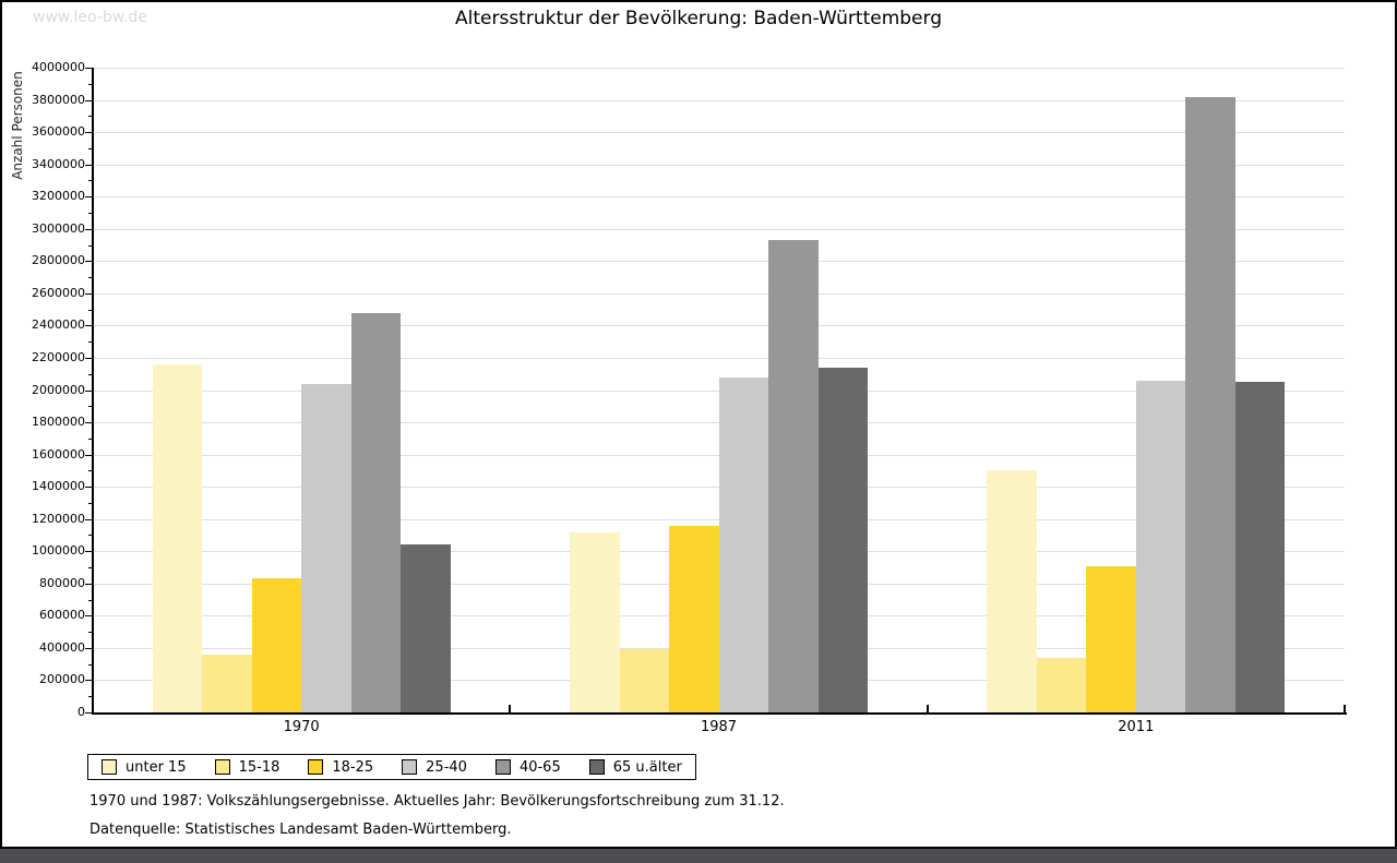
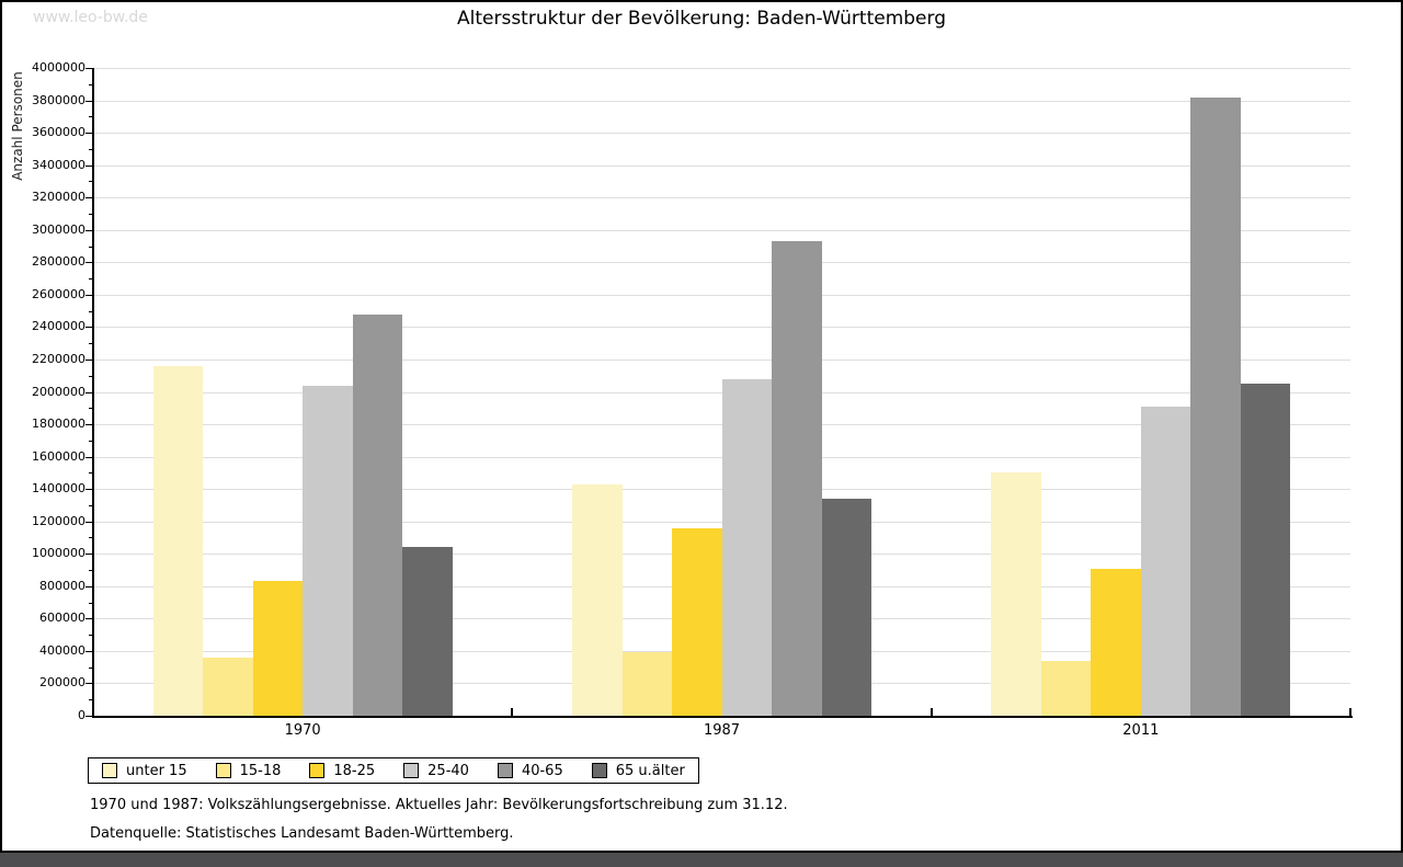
unter 15/1987: 1120000 -> 1430000
65 u.älter/1987: 2140000 -> 1340000
25-40/2011: 2060000 -> 1910000
